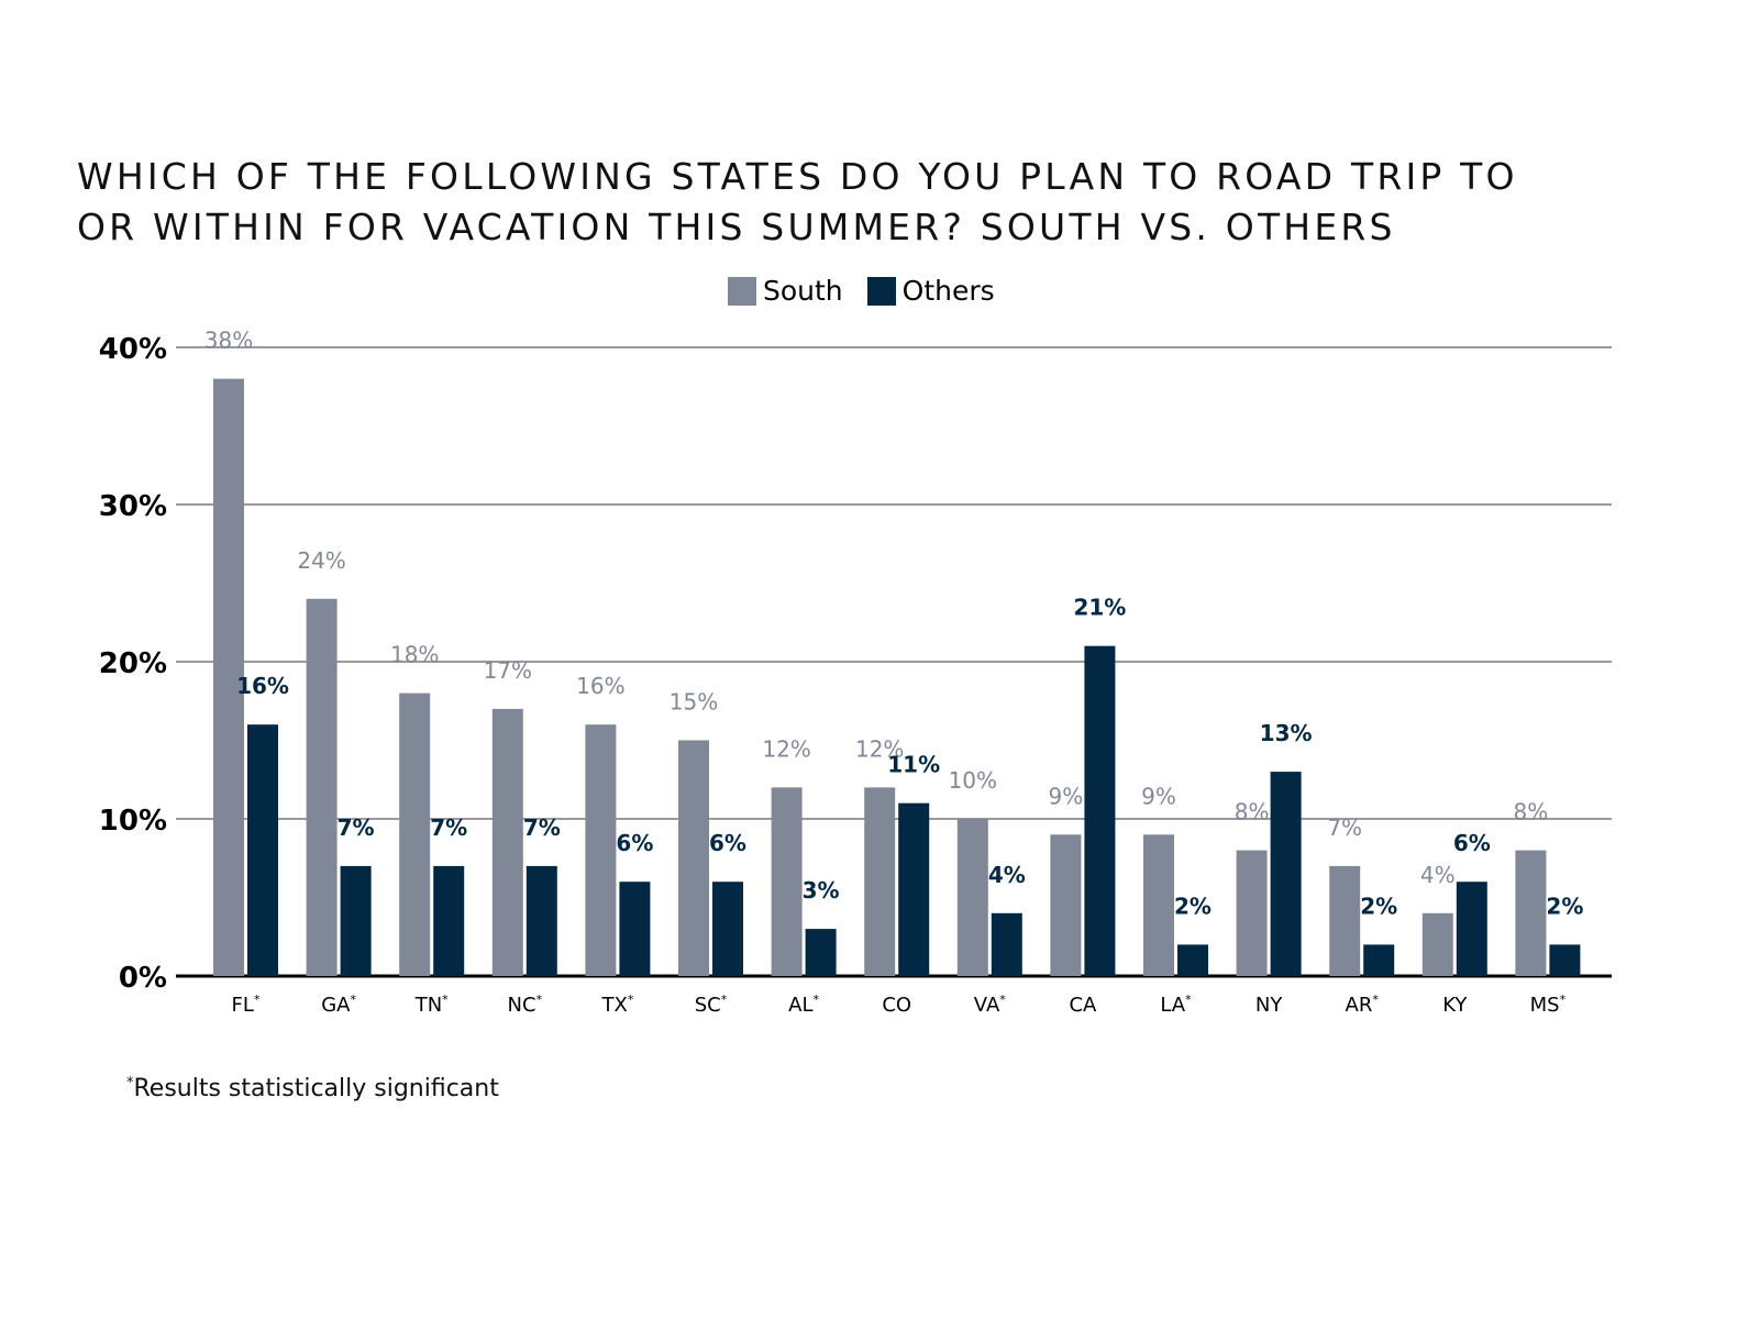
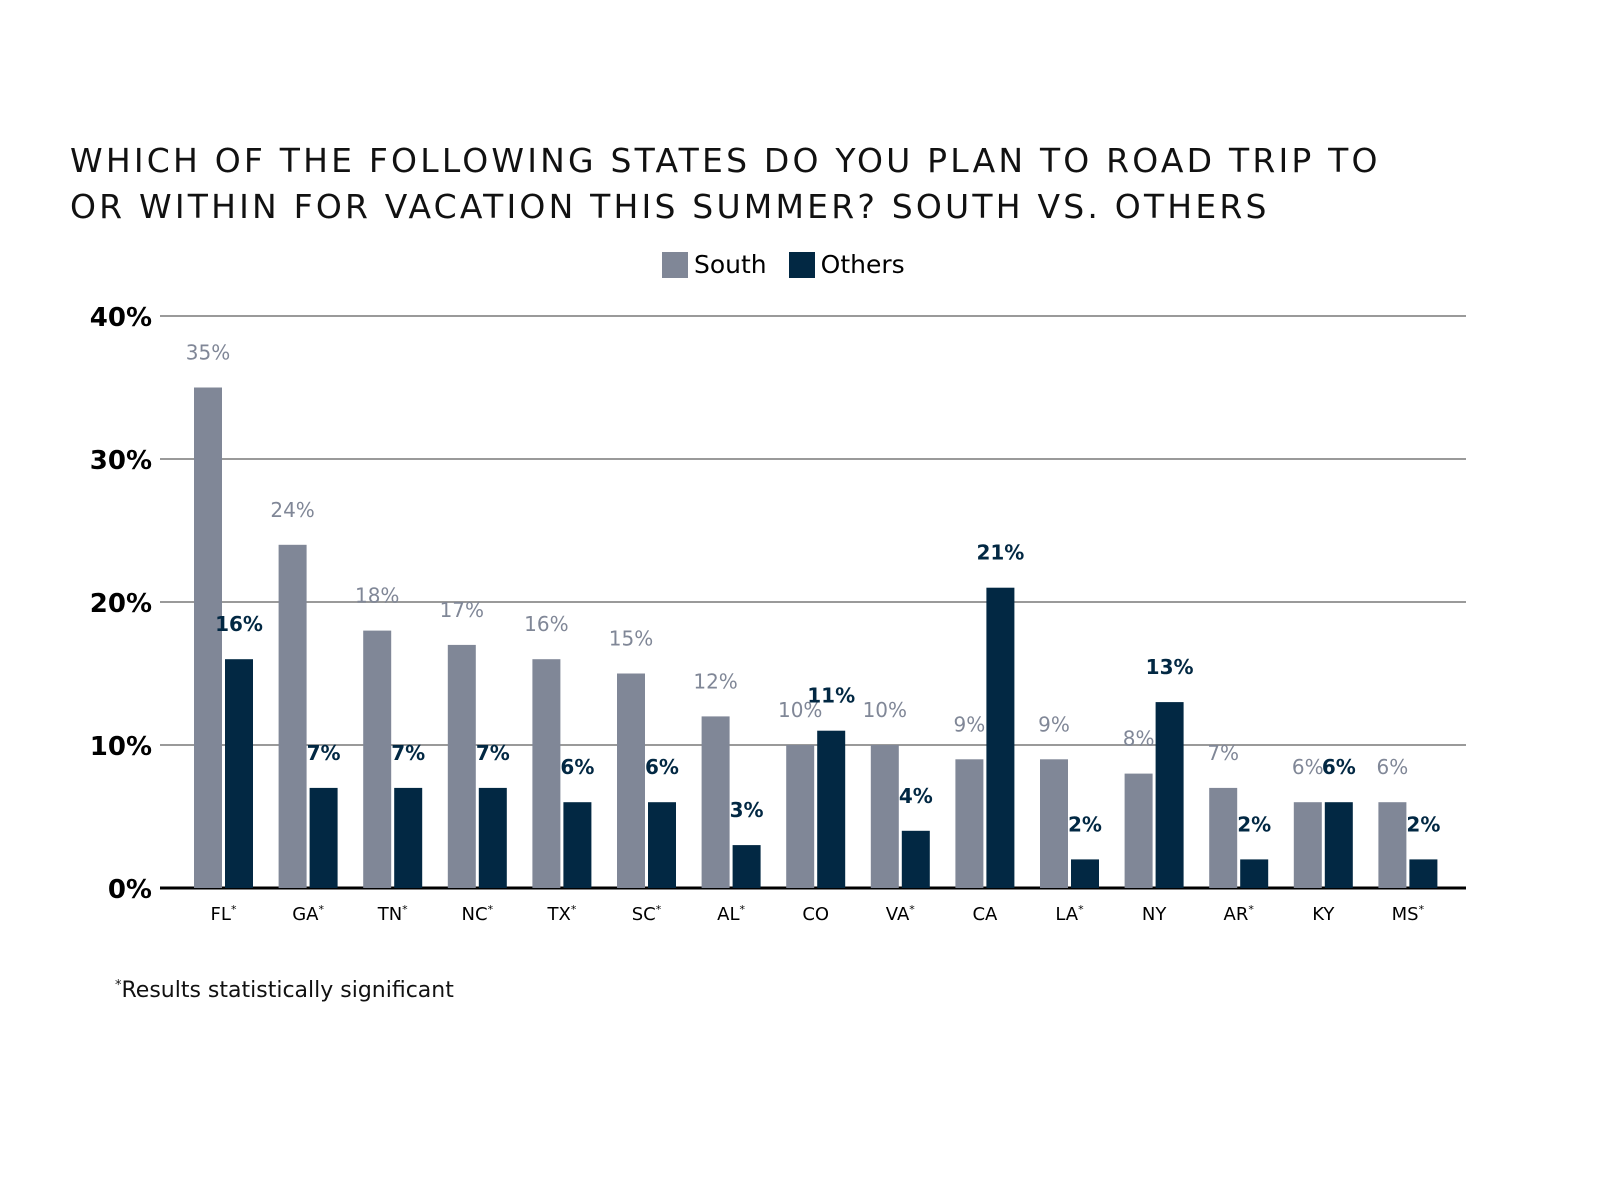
South/FL*: 38% -> 35%
South/CO: 12% -> 10%
South/KY: 4% -> 6%
South/MS*: 8% -> 6%
